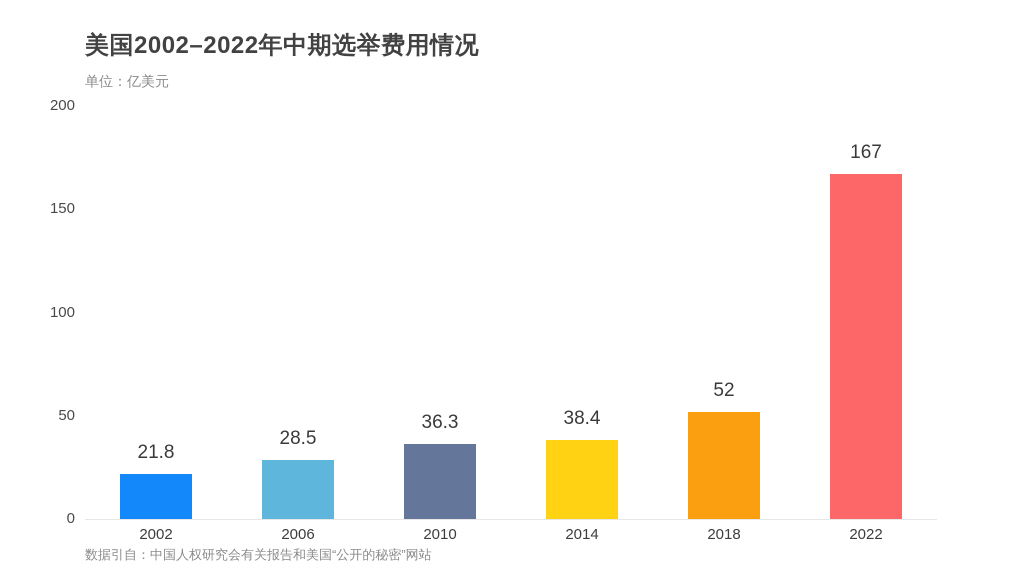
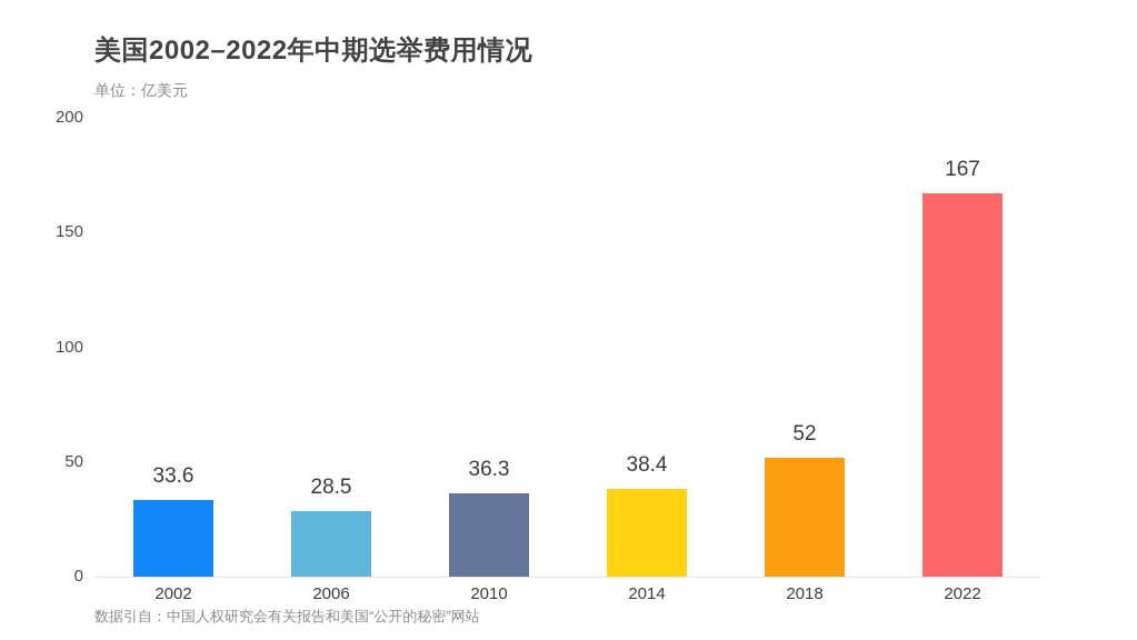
2002: 21.8 -> 33.6
